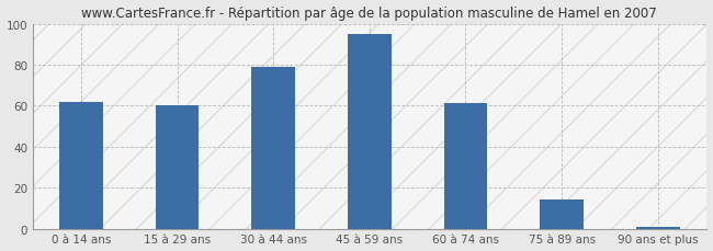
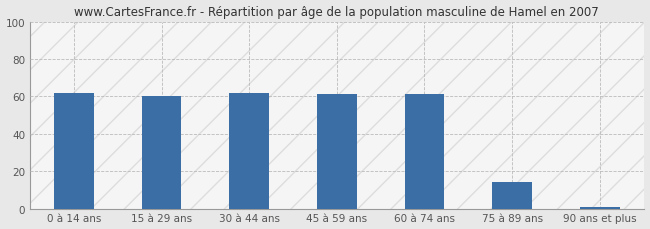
30 à 44 ans: 79 -> 62
45 à 59 ans: 95 -> 61
